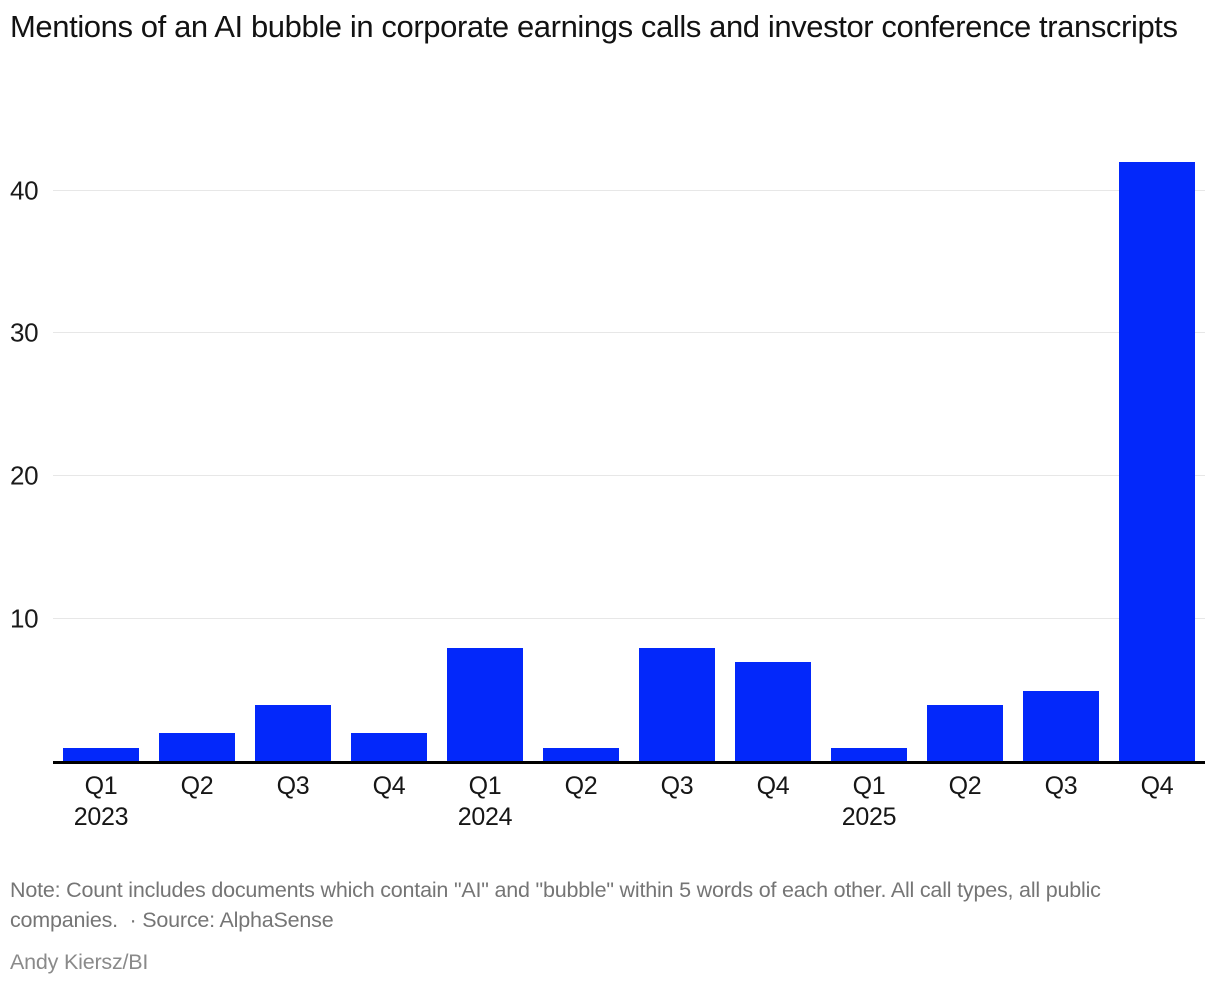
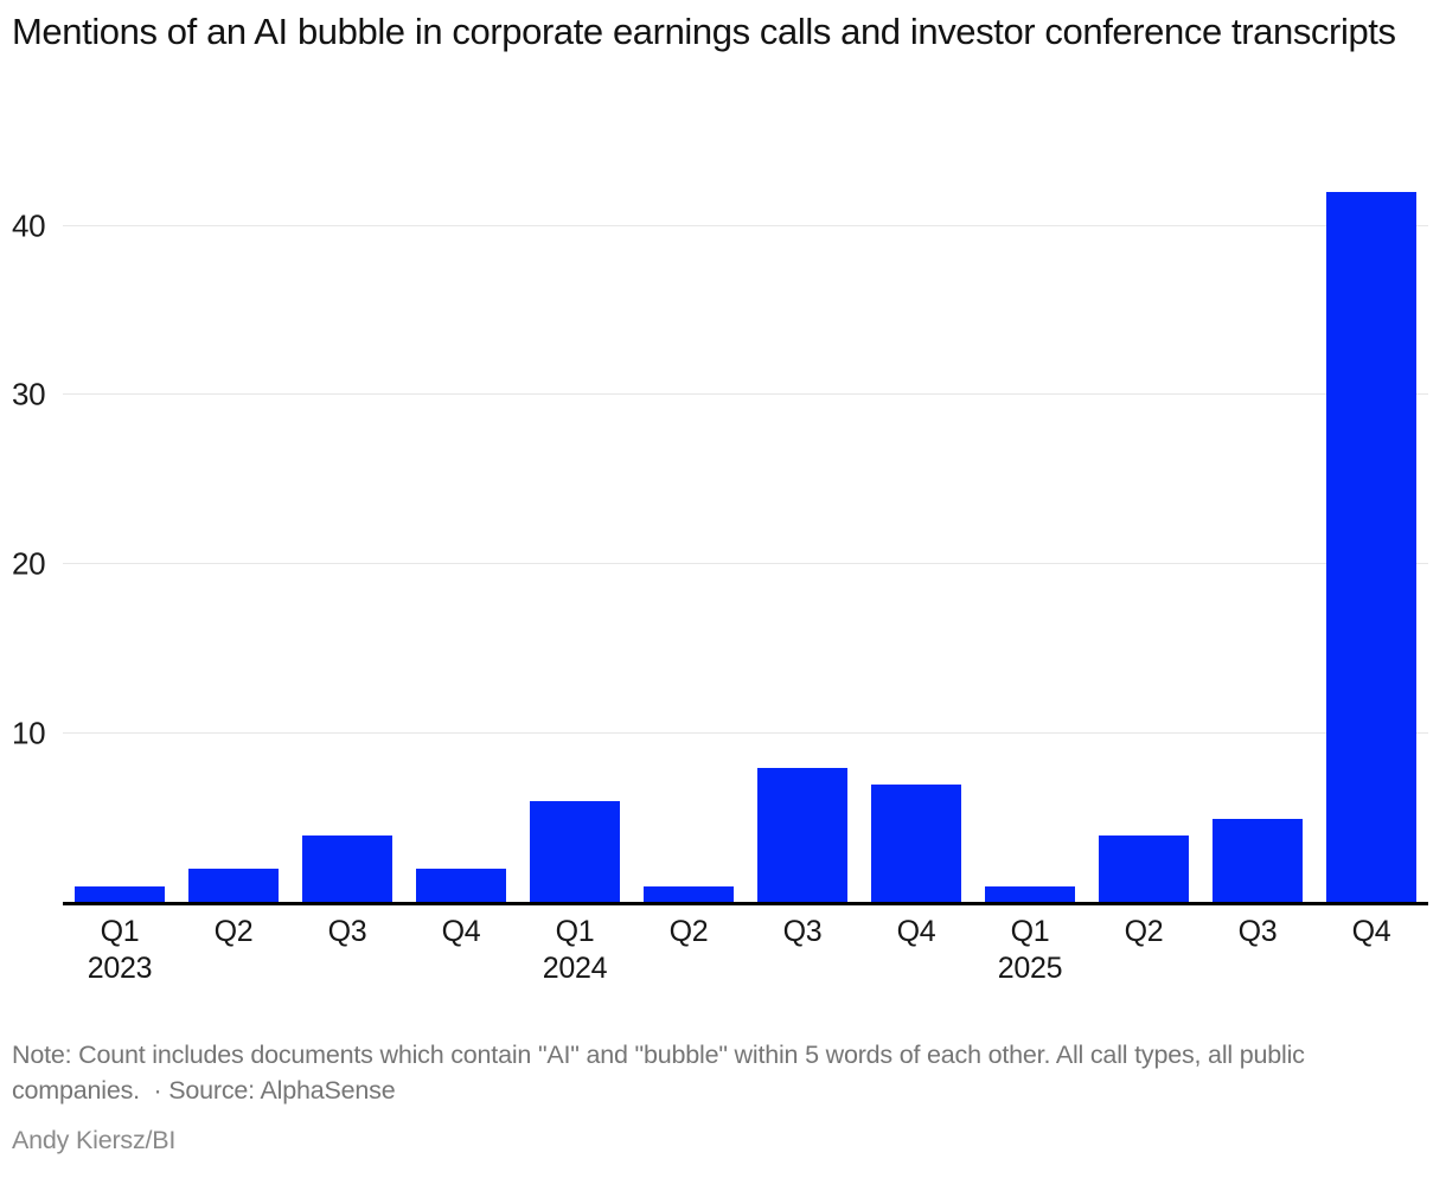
Q1 2024: 8 -> 6
